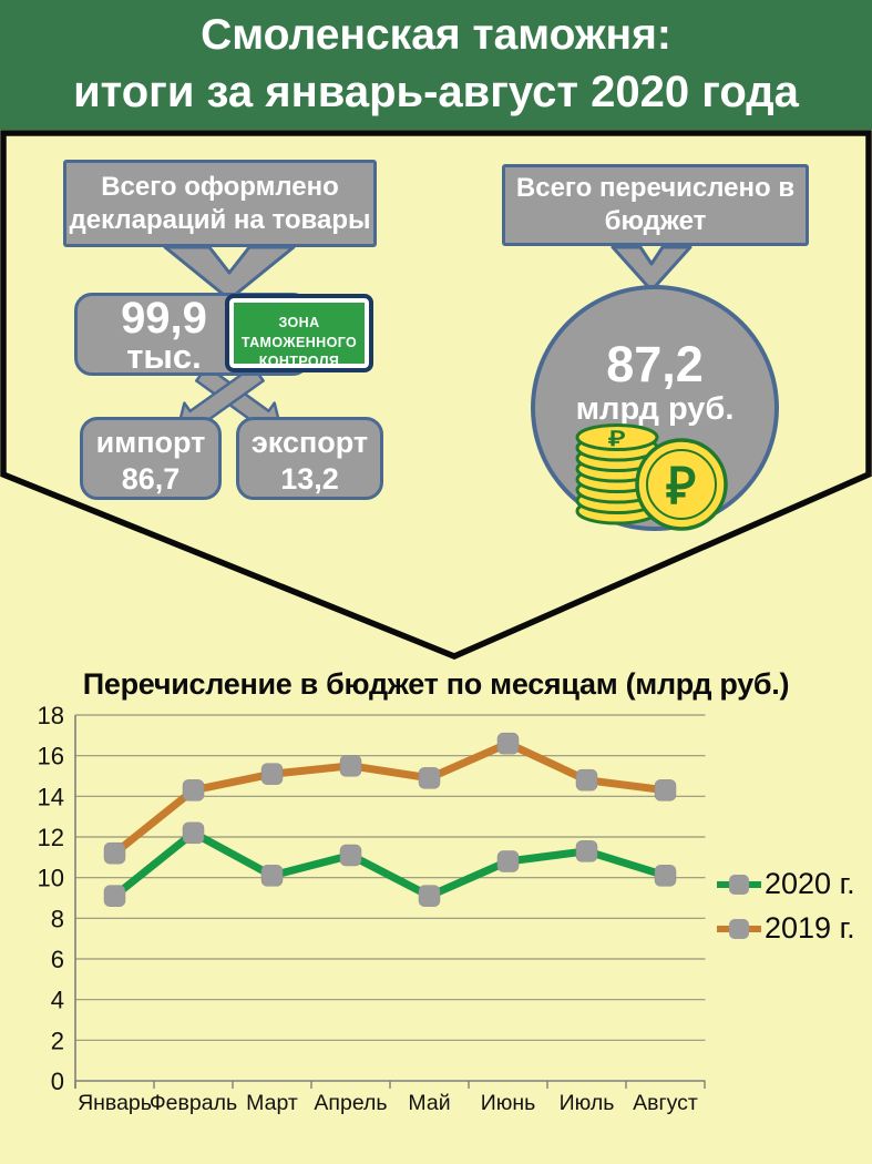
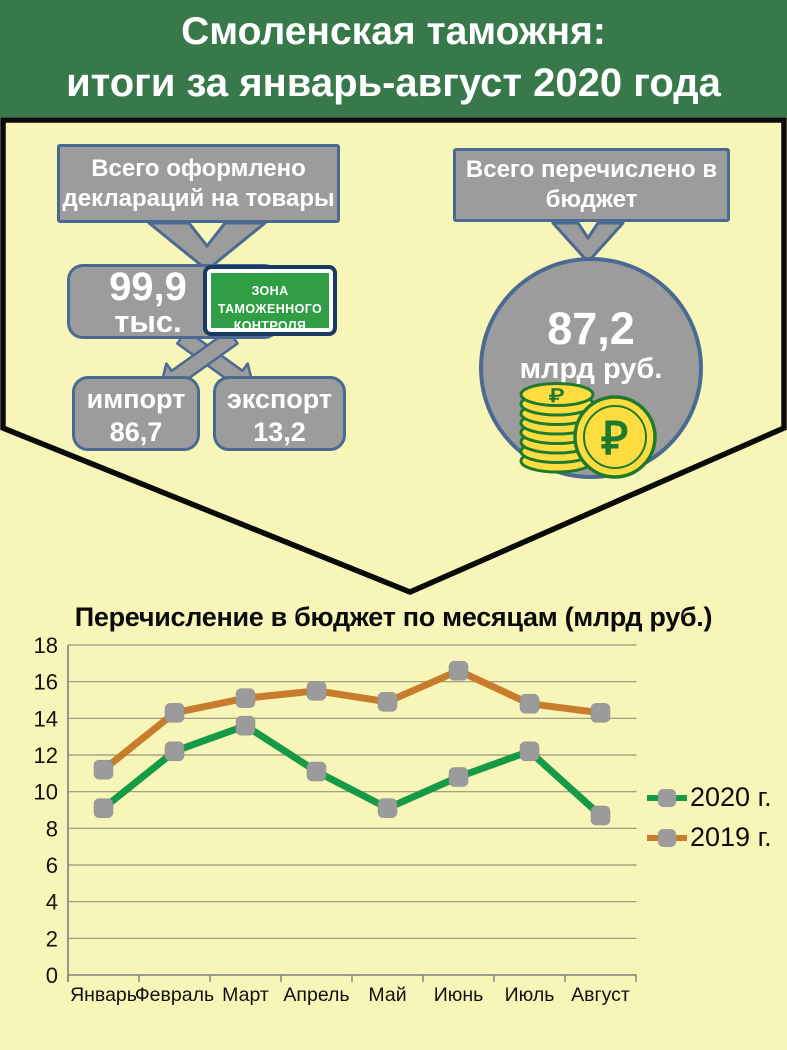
2020 г./Март: 10.1 -> 13.6
2020 г./Июль: 11.3 -> 12.2
2020 г./Август: 10.1 -> 8.7
